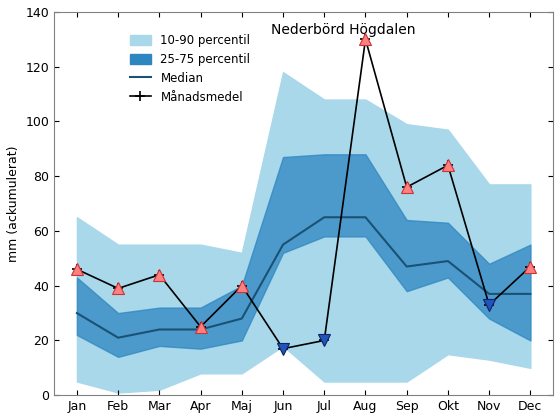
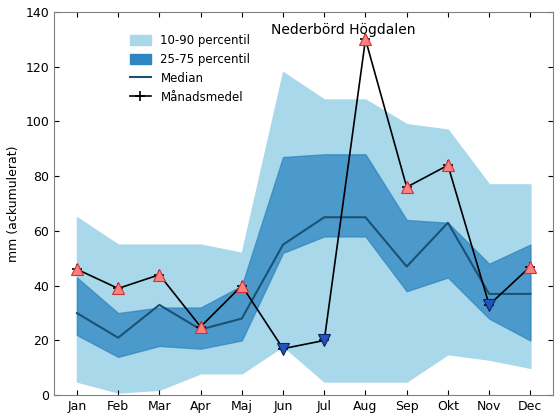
Median/Mar: 24 -> 33
Median/Okt: 49 -> 63
